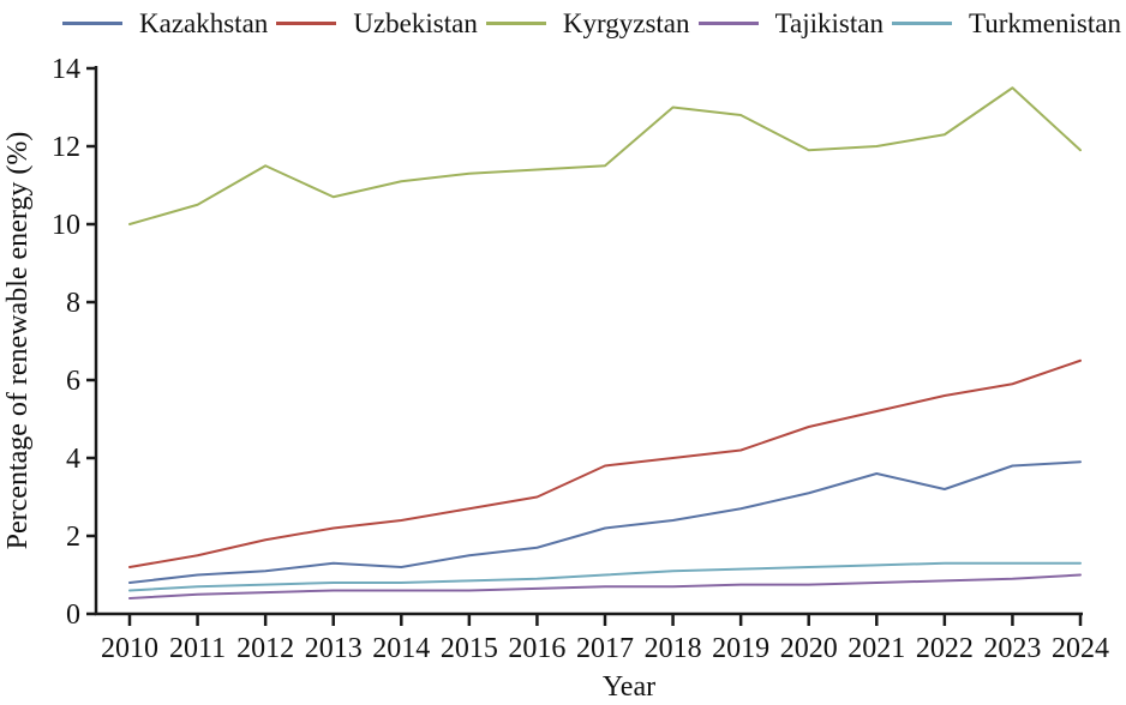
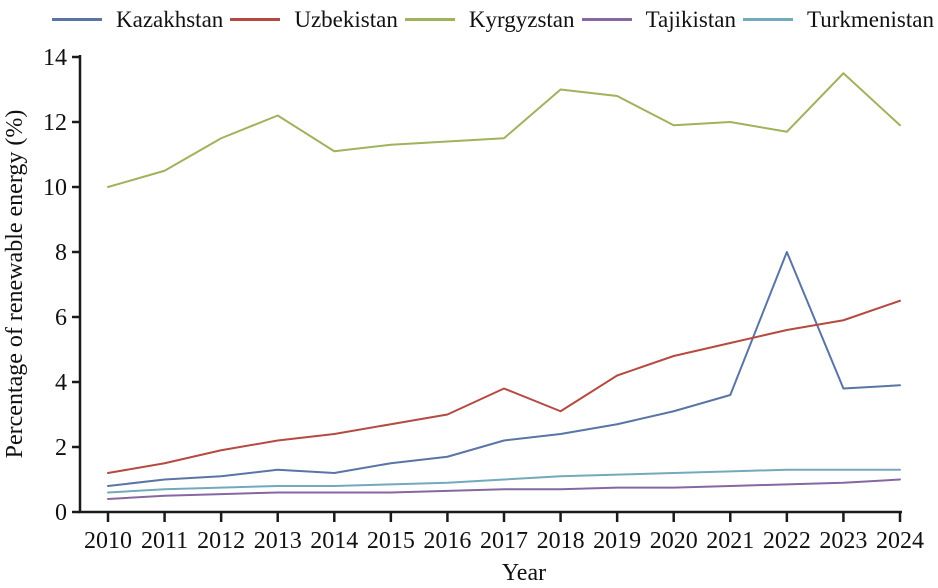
Kyrgyzstan/2013: 10.7 -> 12.2
Uzbekistan/2018: 4.0 -> 3.1
Kazakhstan/2022: 3.2 -> 8.0
Kyrgyzstan/2022: 12.3 -> 11.7
